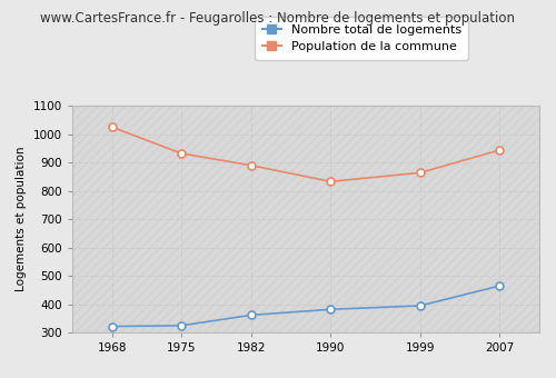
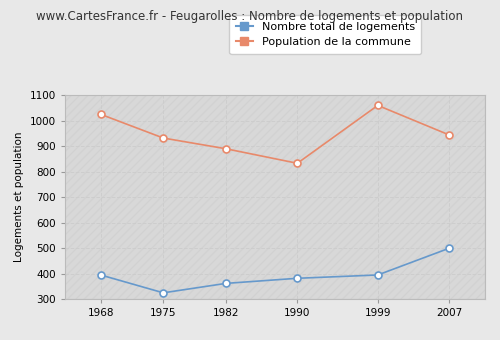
Nombre total de logements/1968: 322 -> 395
Population de la commune/1999: 864 -> 1060
Nombre total de logements/2007: 465 -> 500
